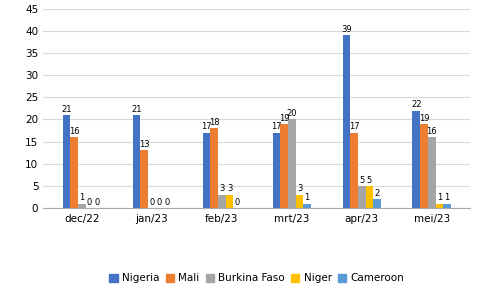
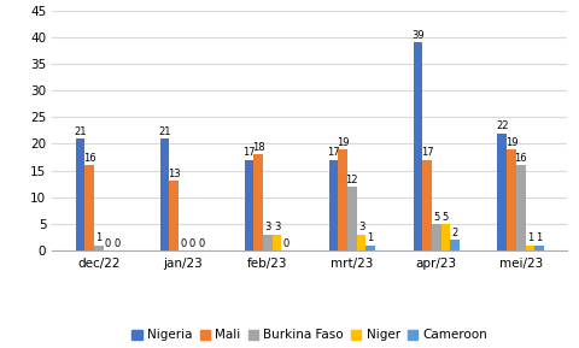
Burkina Faso/mrt/23: 20 -> 12
